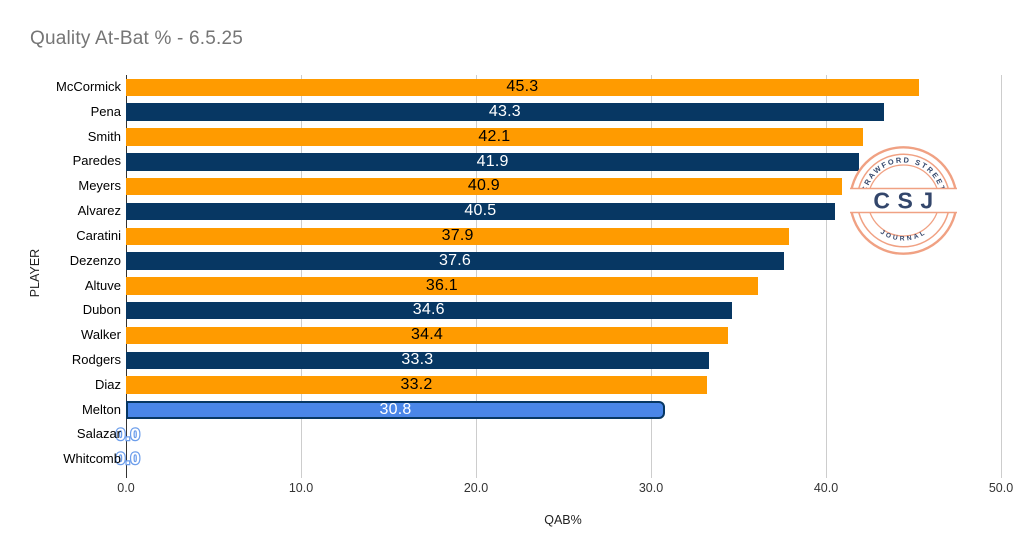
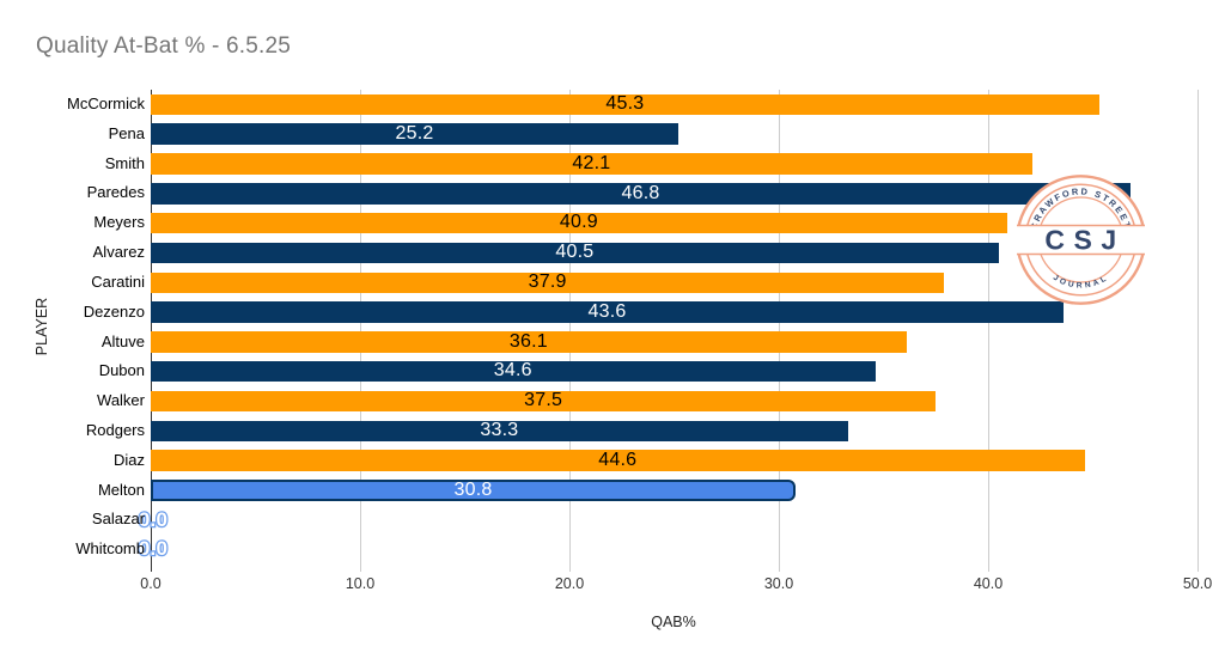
Pena: 43.3 -> 25.2
Paredes: 41.9 -> 46.8
Dezenzo: 37.6 -> 43.6
Walker: 34.4 -> 37.5
Diaz: 33.2 -> 44.6
